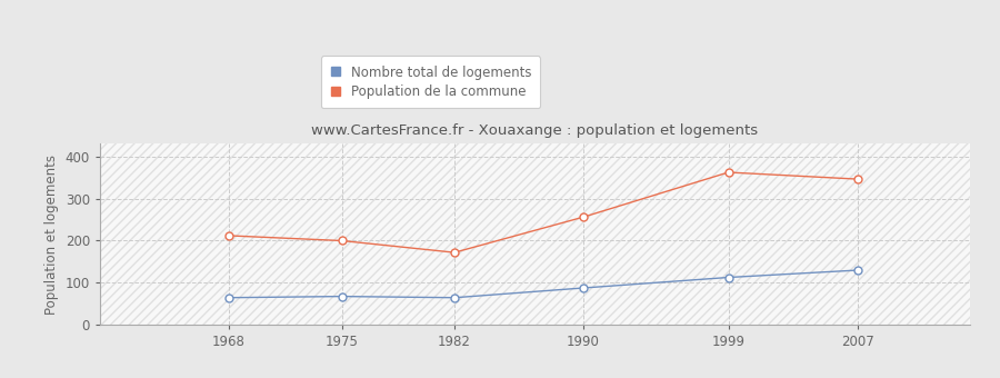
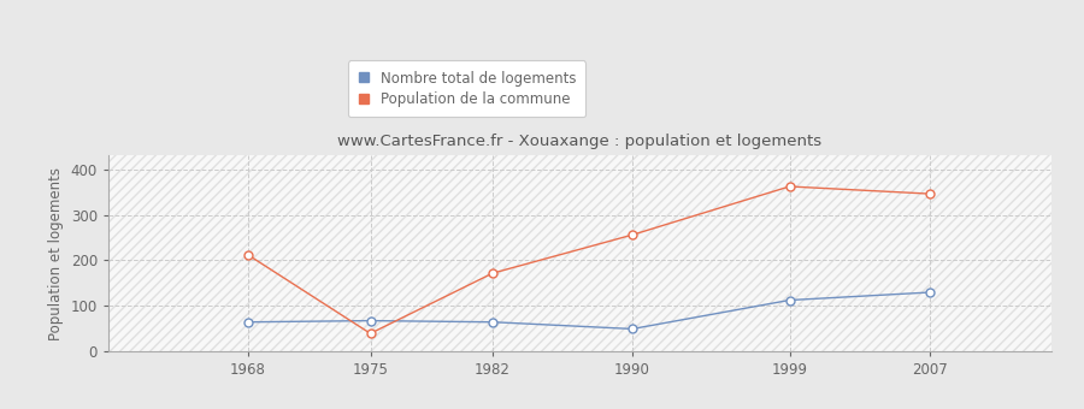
Population de la commune/1975: 200 -> 40
Nombre total de logements/1990: 88 -> 50
